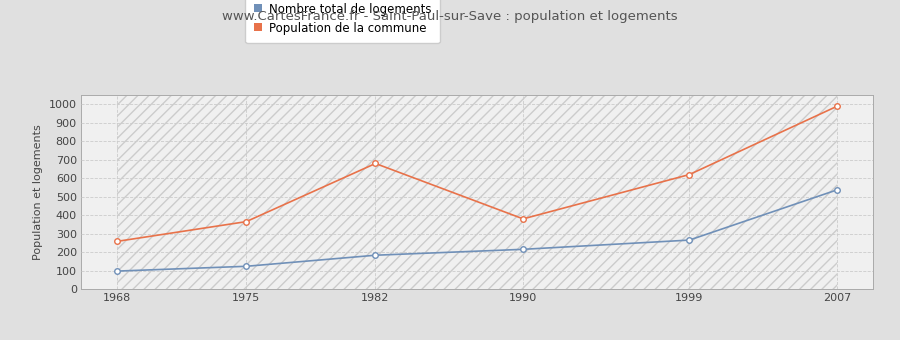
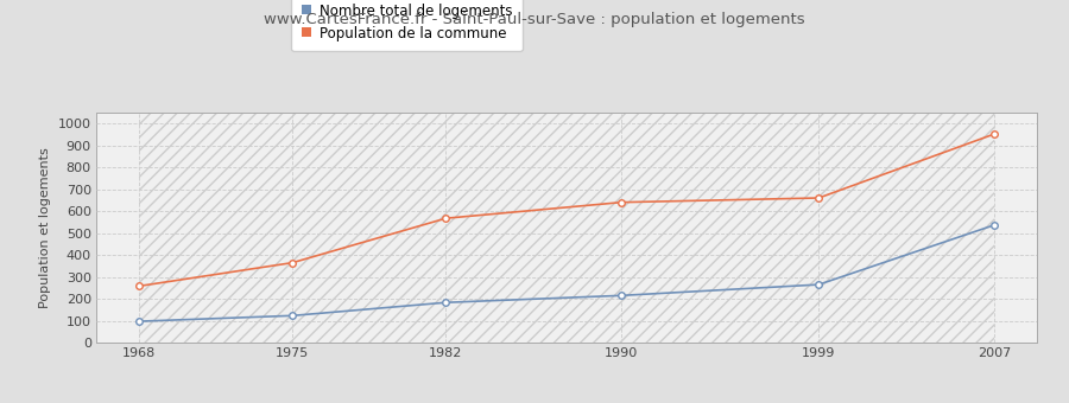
Population de la commune/1982: 680 -> 570
Population de la commune/1990: 380 -> 640
Population de la commune/1999: 620 -> 660
Population de la commune/2007: 990 -> 950
